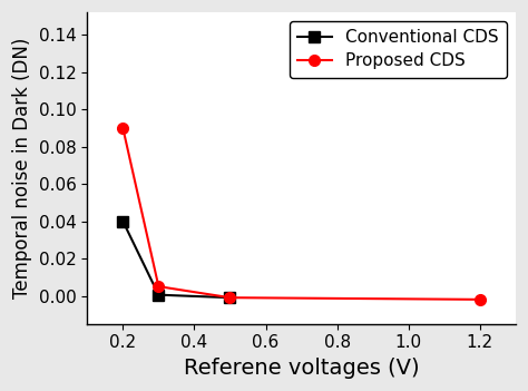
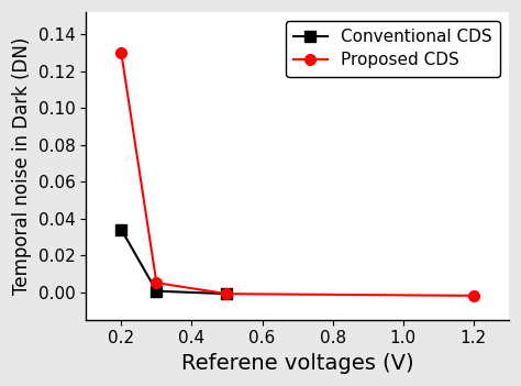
Conventional CDS/0.2: 0.040 -> 0.034
Proposed CDS/0.2: 0.090 -> 0.130
